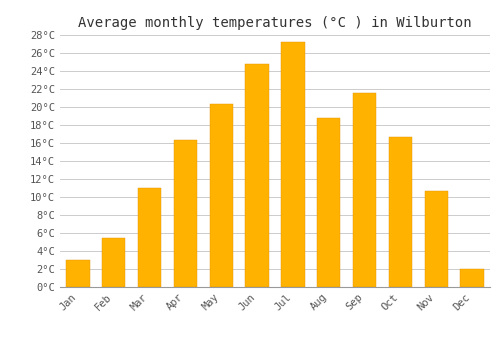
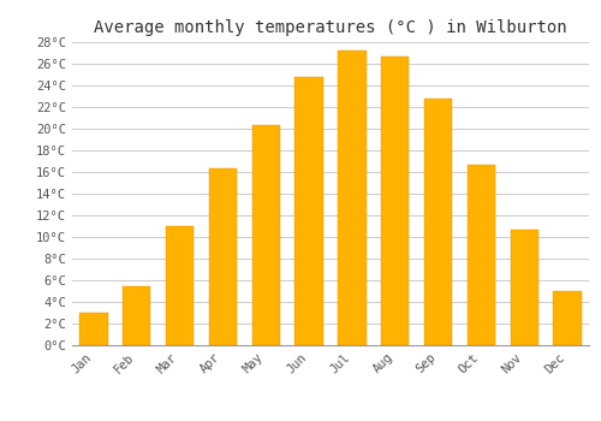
Aug: 18.8°C -> 26.7°C
Sep: 21.6°C -> 22.8°C
Dec: 2.0°C -> 5.0°C
